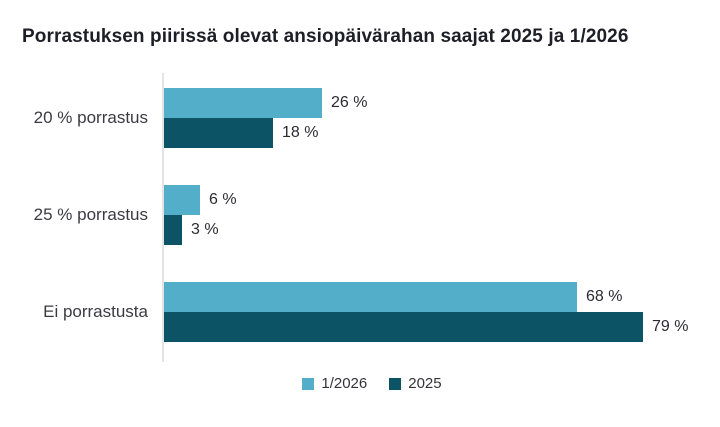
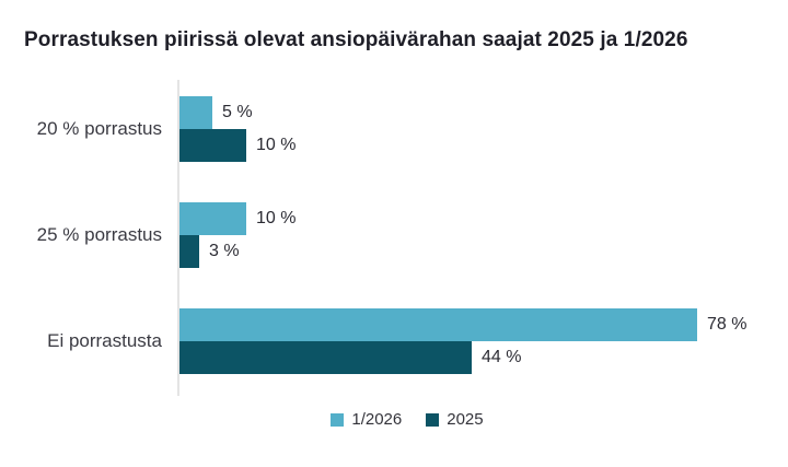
1/2026/20 % porrastus: 26 -> 5
2025/20 % porrastus: 18 -> 10
1/2026/25 % porrastus: 6 -> 10
1/2026/Ei porrastusta: 68 -> 78
2025/Ei porrastusta: 79 -> 44
